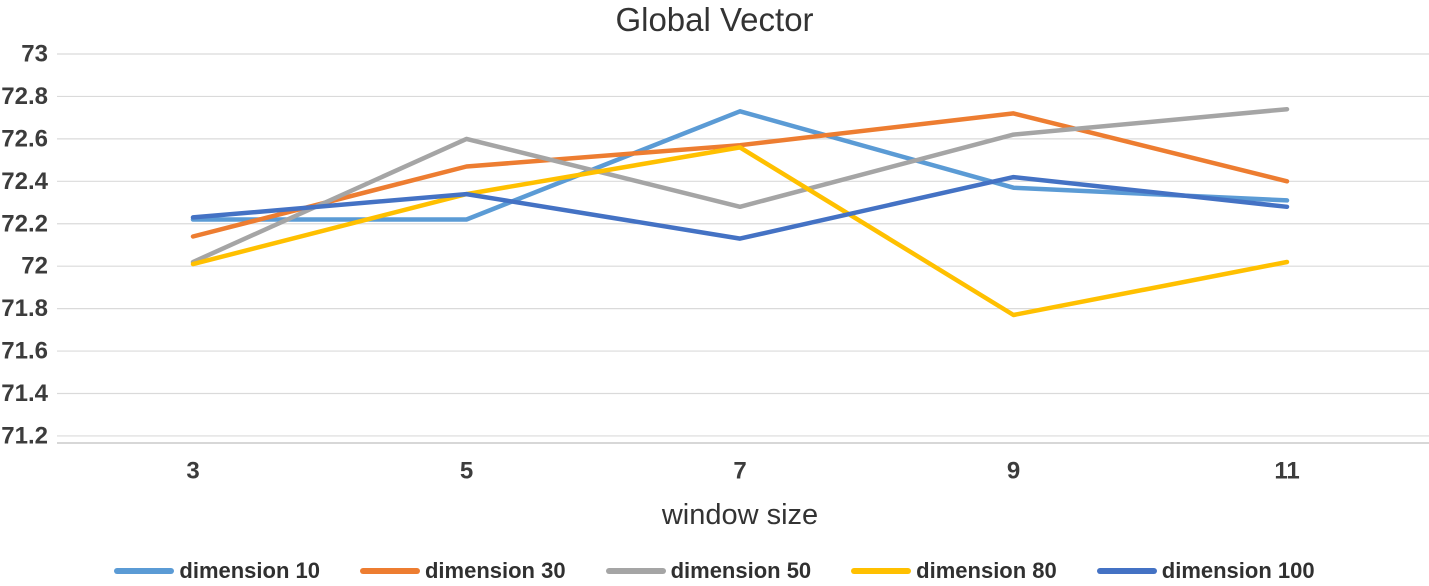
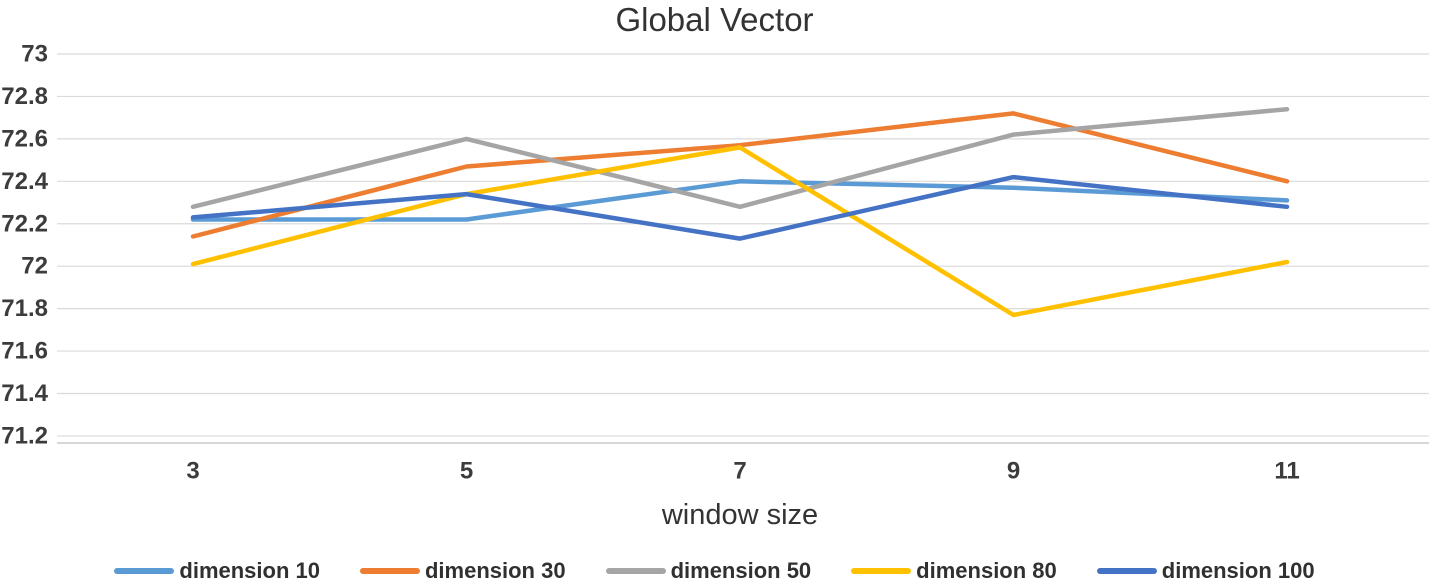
dimension 50/3: 72.02 -> 72.28
dimension 10/7: 72.73 -> 72.40
